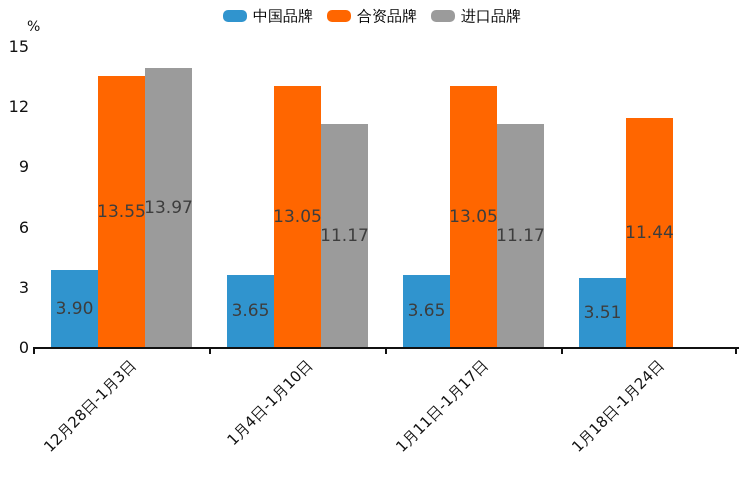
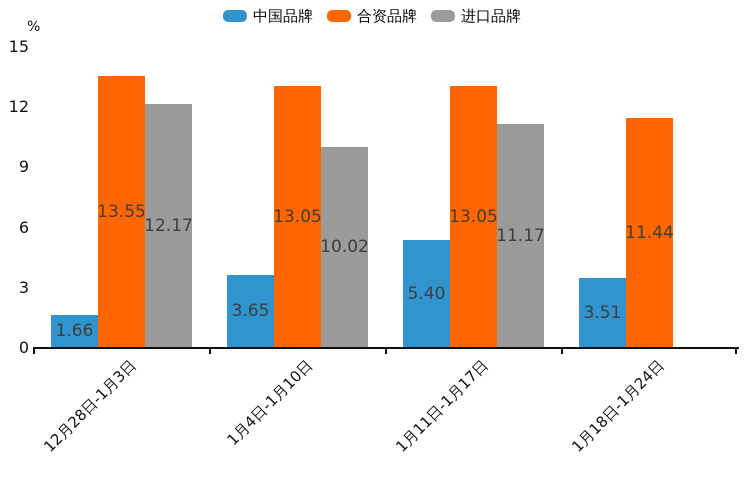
中国品牌/12月28日-1月3日: 3.90 -> 1.66
进口品牌/12月28日-1月3日: 13.97 -> 12.17
进口品牌/1月4日-1月10日: 11.17 -> 10.02
中国品牌/1月11日-1月17日: 3.65 -> 5.40
